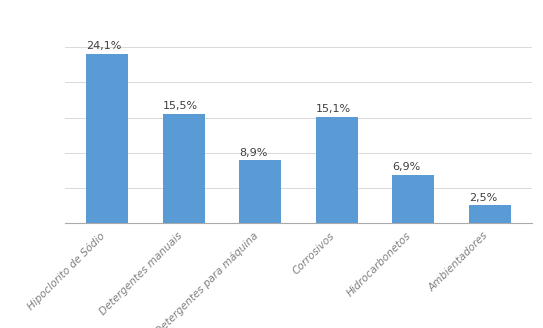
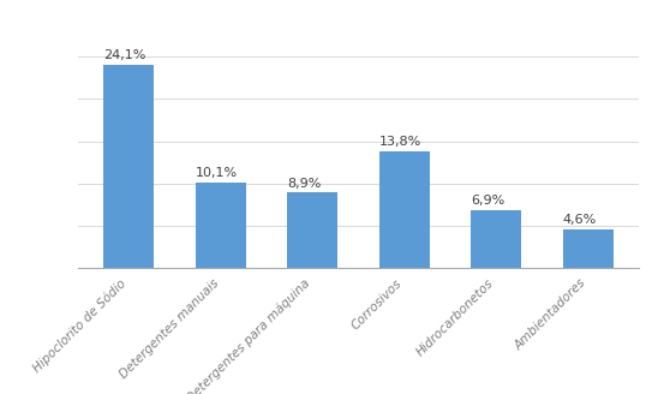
Detergentes manuais: 15,5% -> 10,1%
Corrosivos: 15,1% -> 13,8%
Ambientadores: 2,5% -> 4,6%
